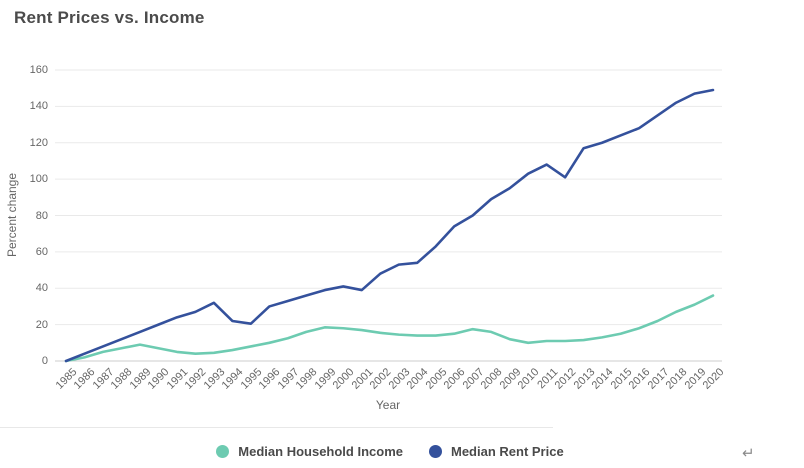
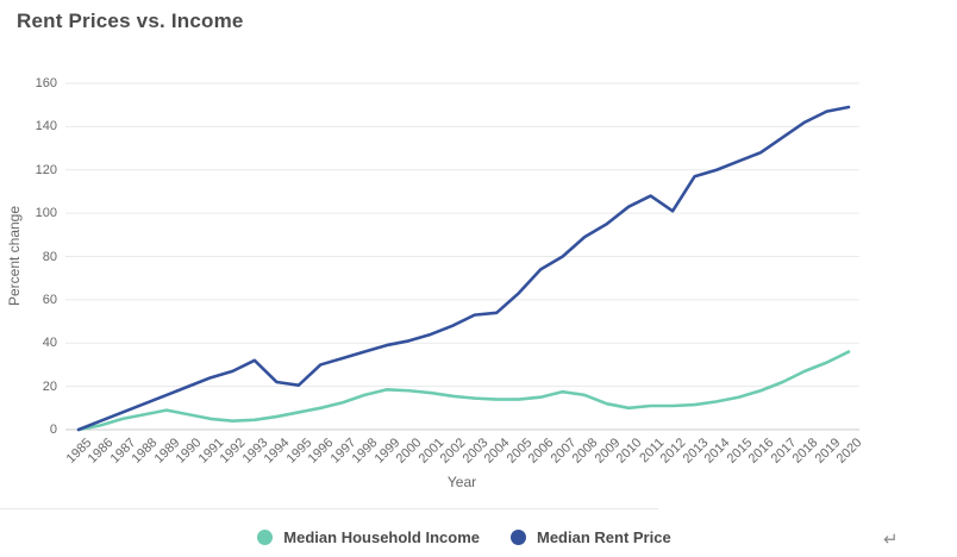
Median Rent Price/2001: 39 -> 44
